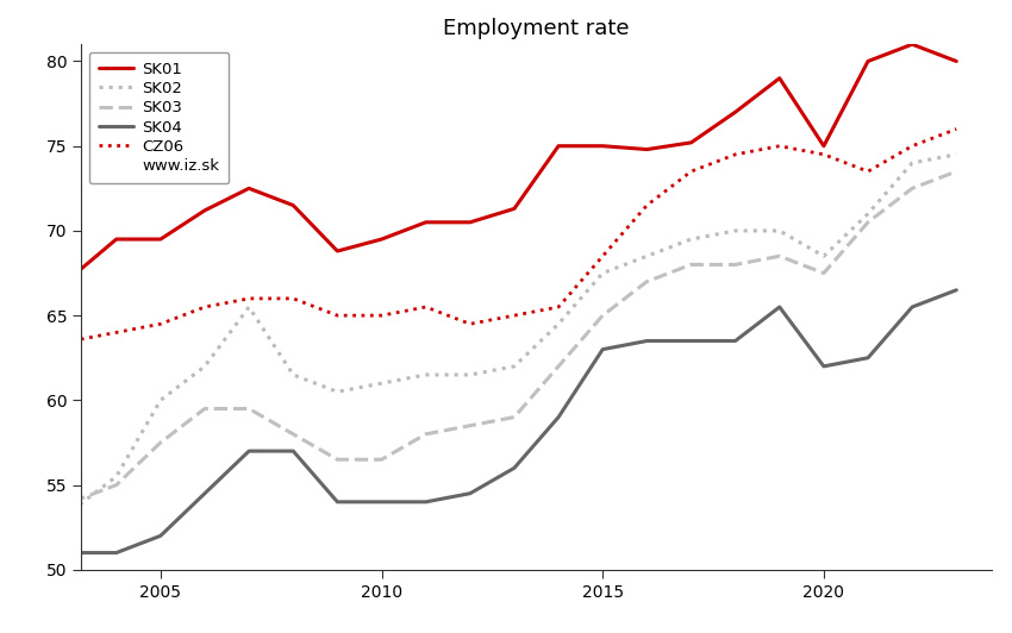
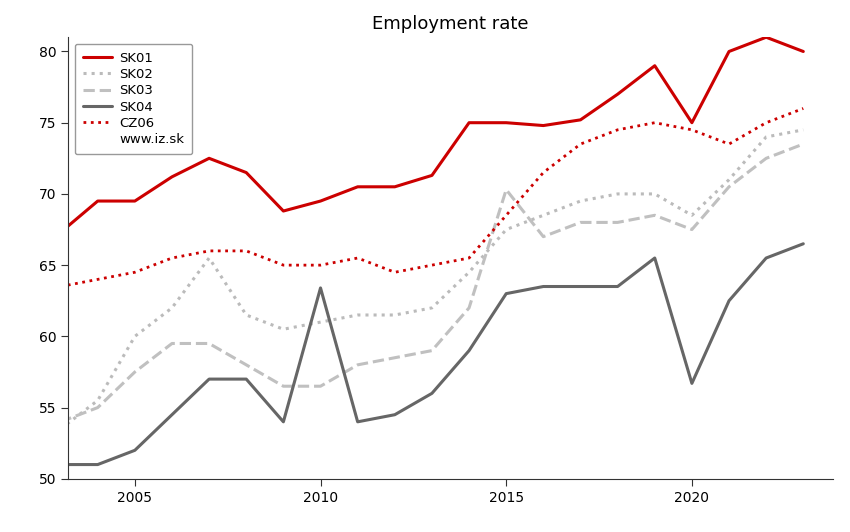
SK04/2010: 54.0 -> 63.4
SK03/2015: 65.0 -> 70.3
SK04/2020: 62.0 -> 56.7
